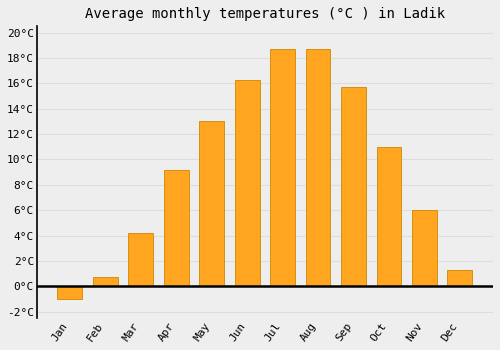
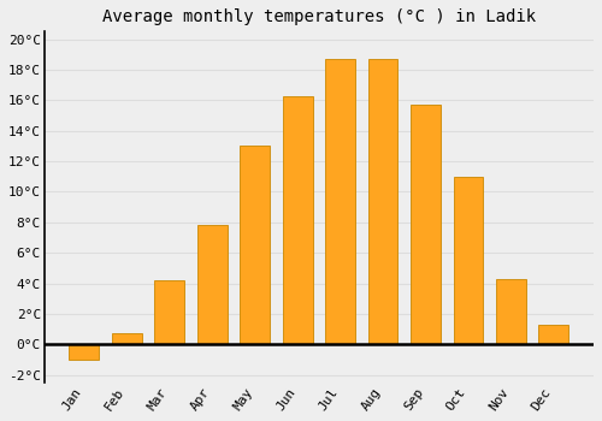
Apr: 9.2°C -> 7.8°C
Nov: 6.0°C -> 4.3°C
